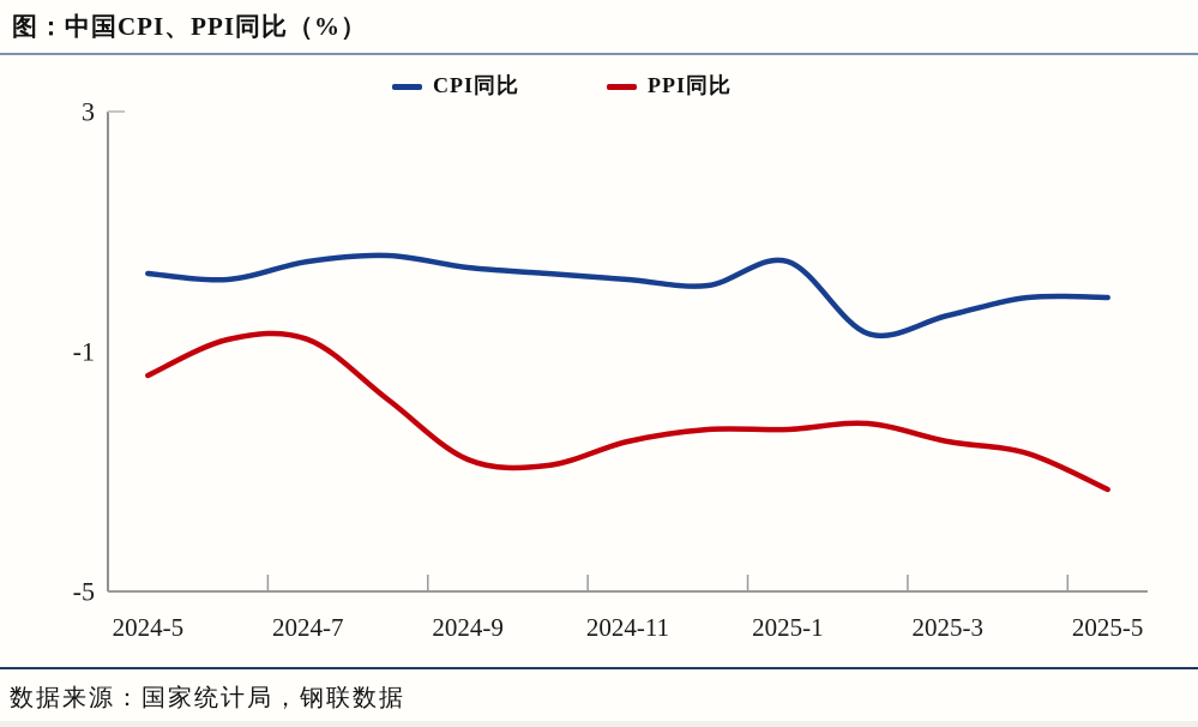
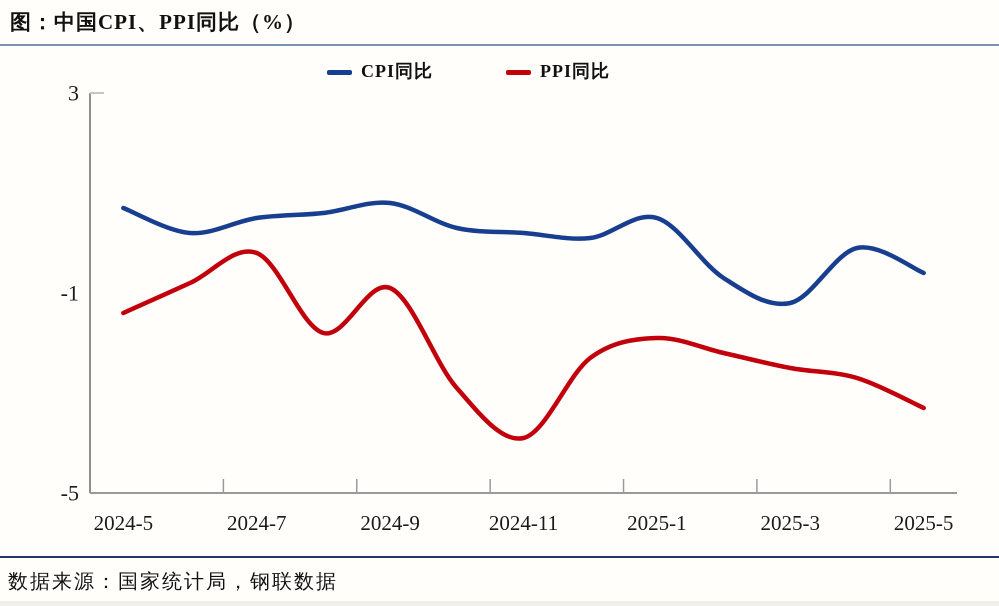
CPI同比/2024-5: 0.3 -> 0.7
PPI同比/2024-7: -0.8 -> -0.2
CPI同比/2024-9: 0.4 -> 0.8
PPI同比/2024-9: -2.8 -> -0.9
PPI同比/2024-11: -2.5 -> -3.9
PPI同比/2025-1: -2.3 -> -1.9
CPI同比/2025-3: -0.4 -> -1.2
CPI同比/2025-5: -0.1 -> -0.6
